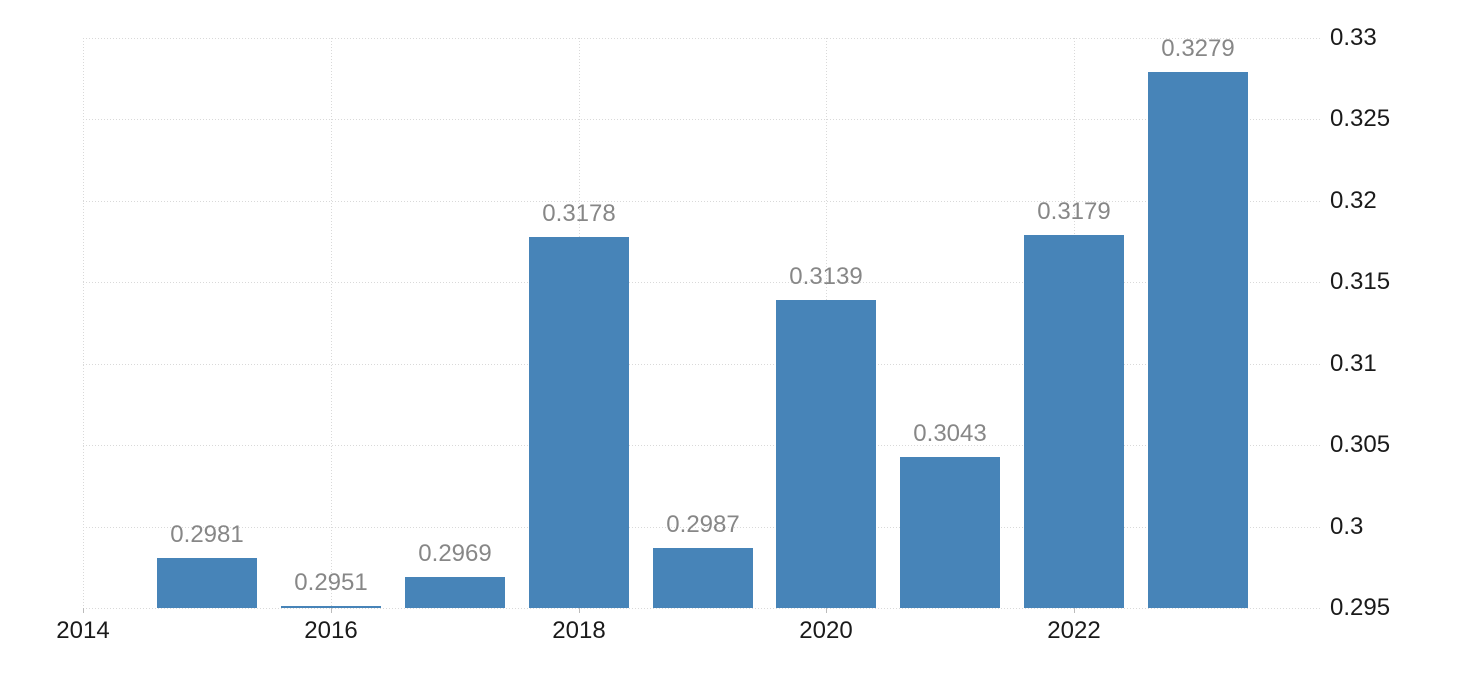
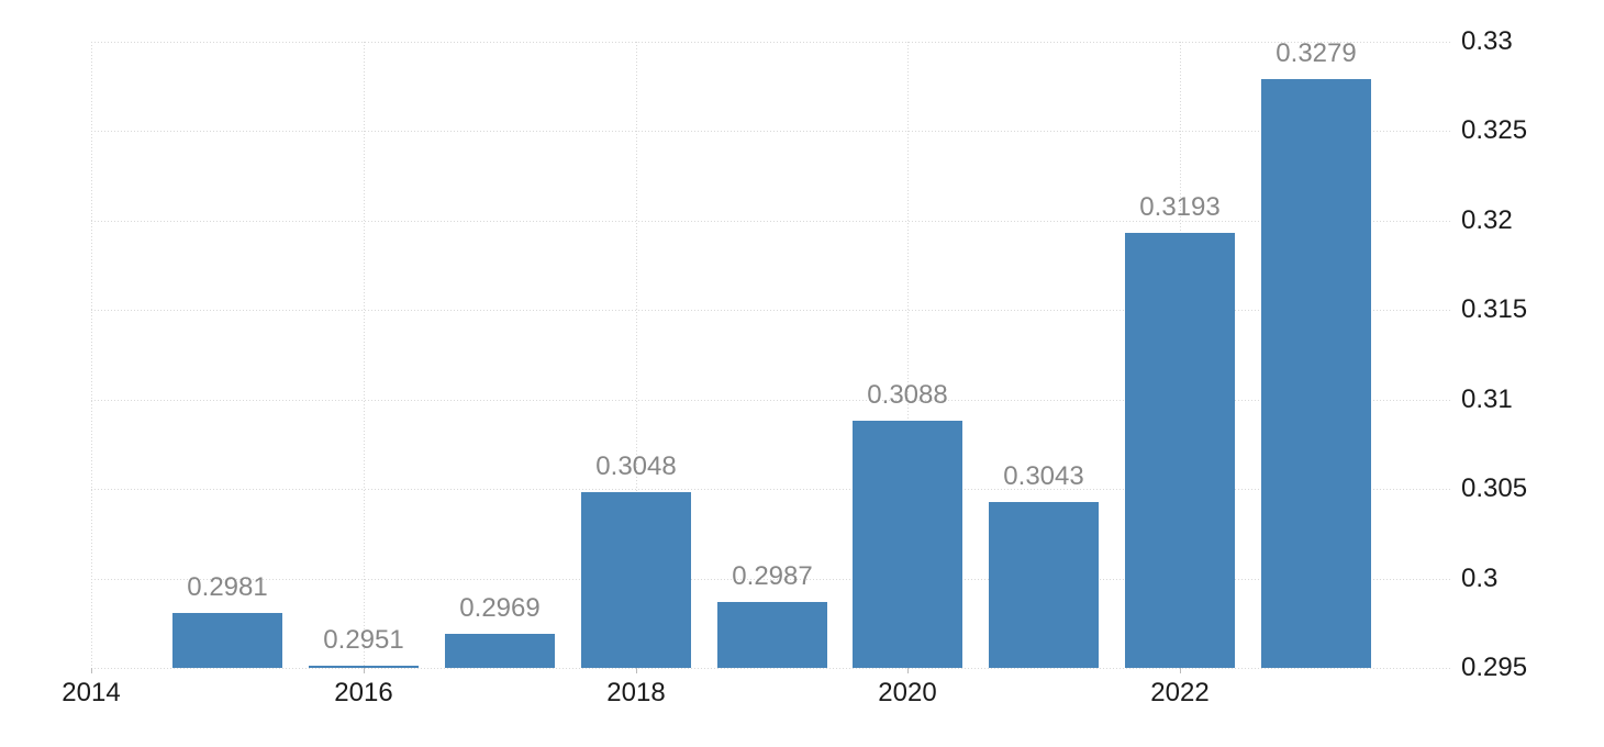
2018: 0.3178 -> 0.3048
2020: 0.3139 -> 0.3088
2022: 0.3179 -> 0.3193
